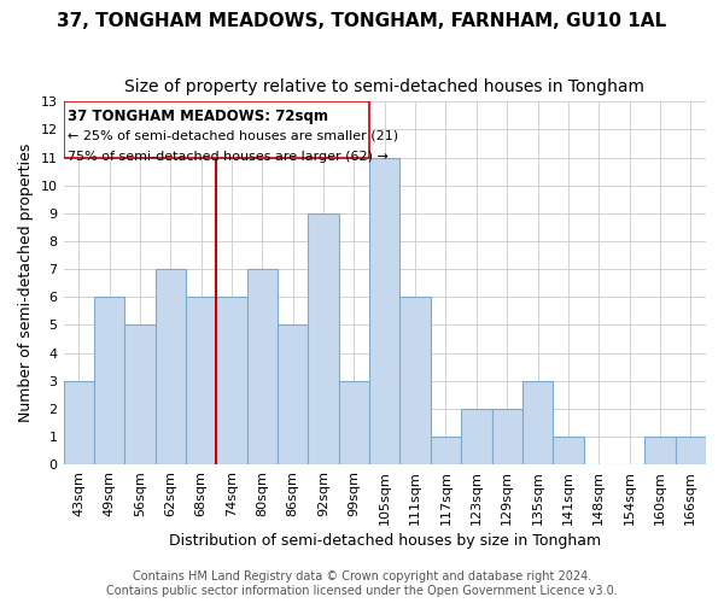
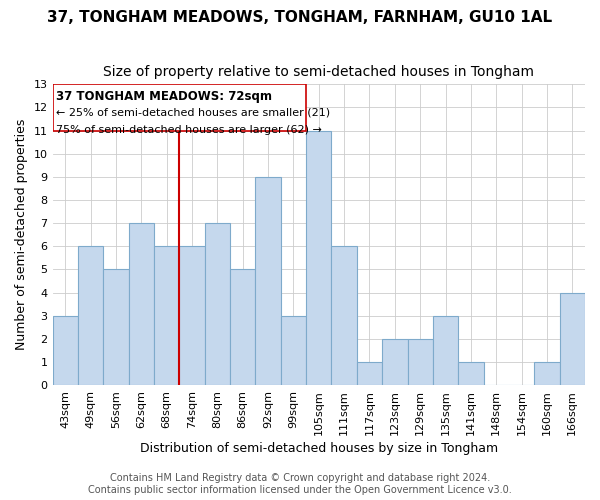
166sqm: 1 -> 4
